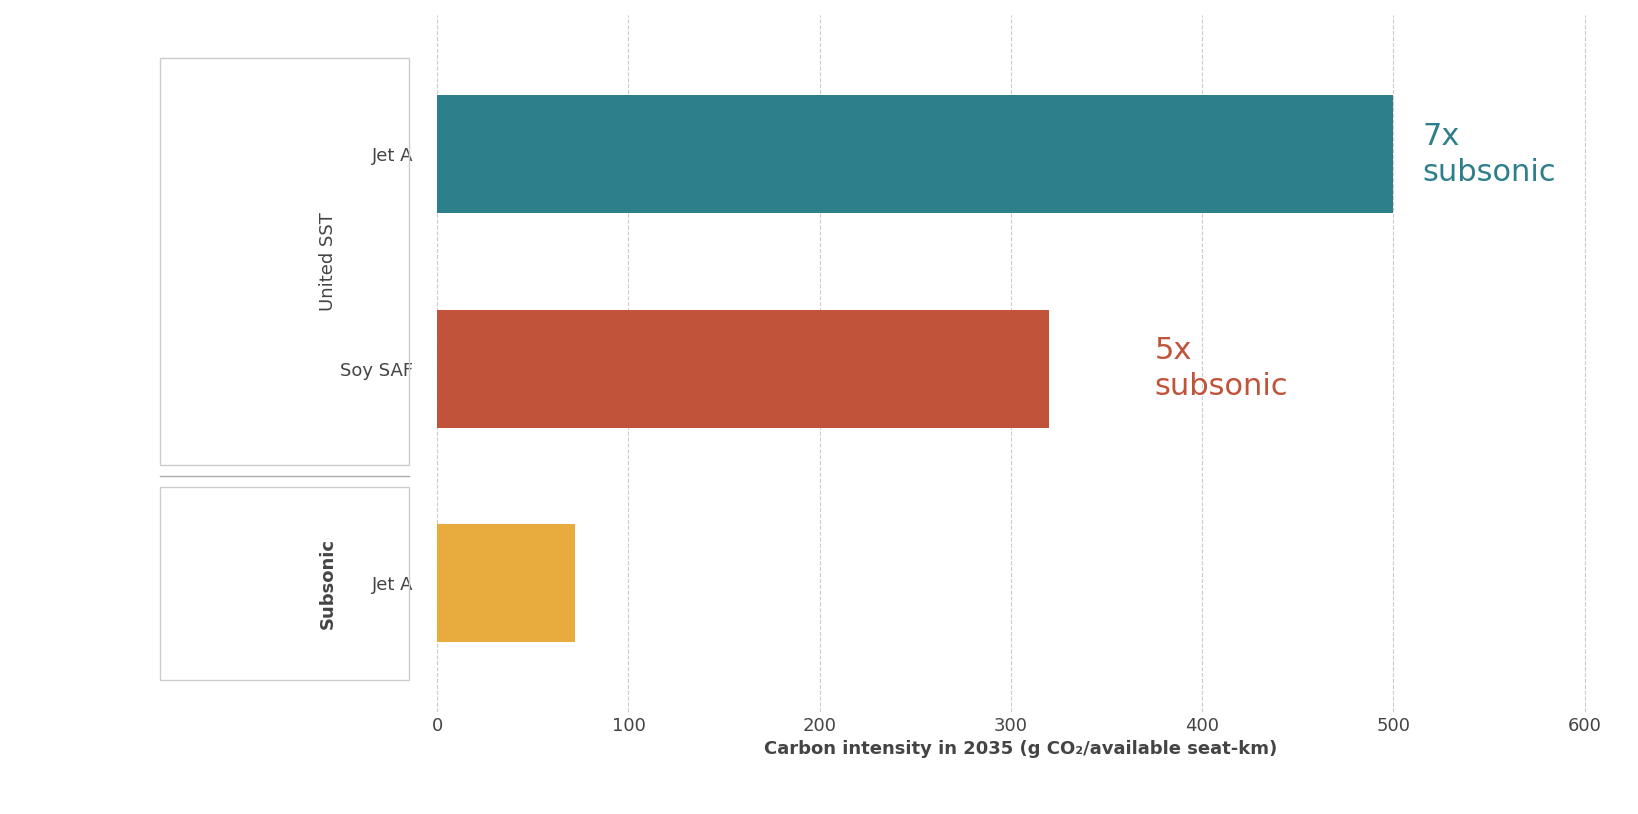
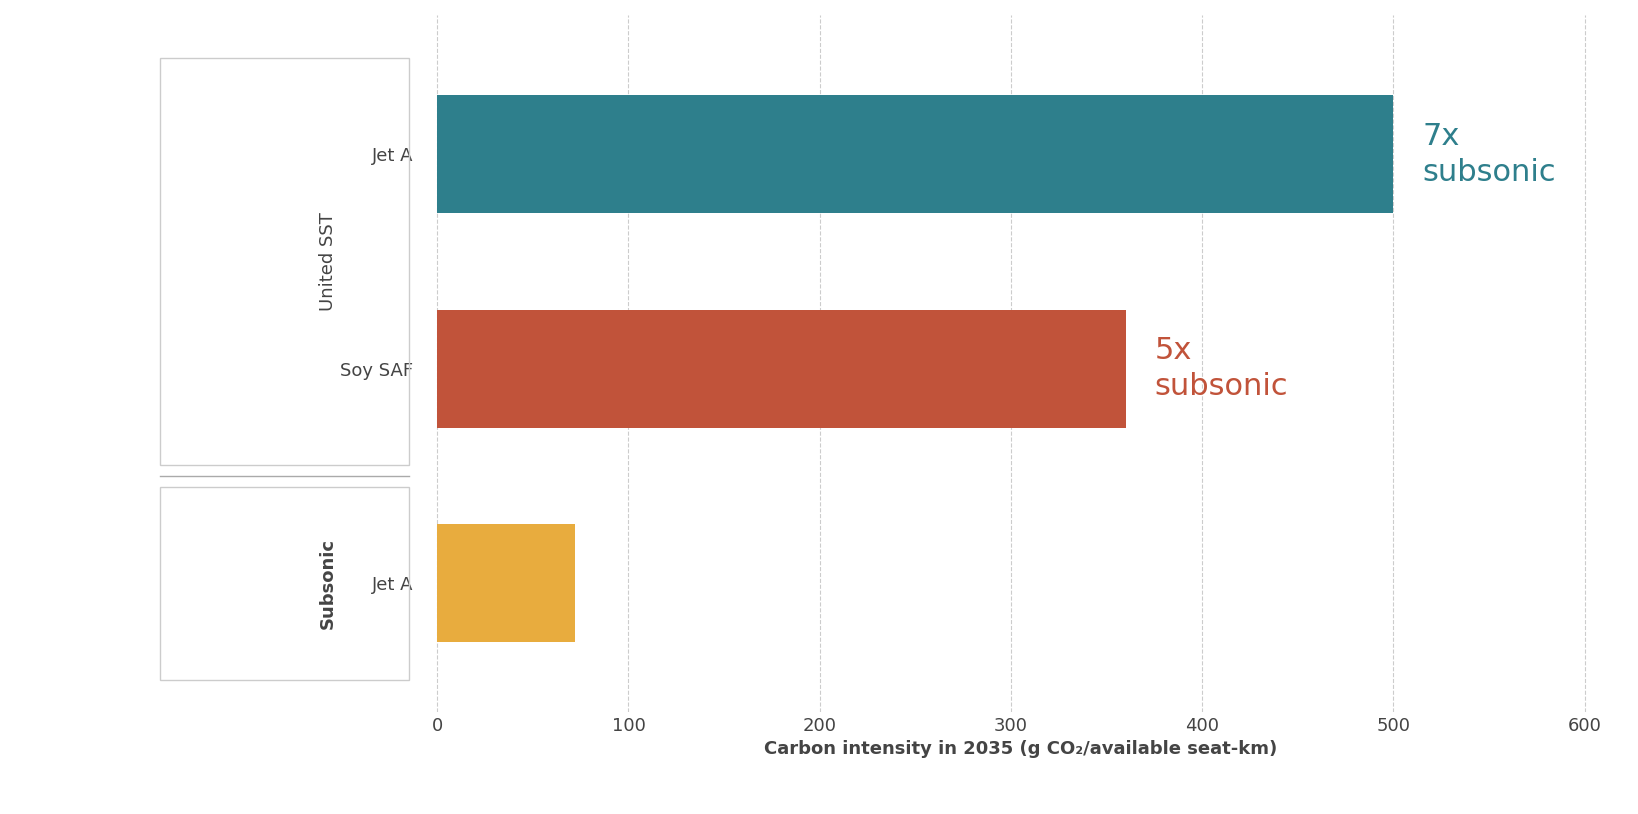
Soy SAF: 320 -> 360
